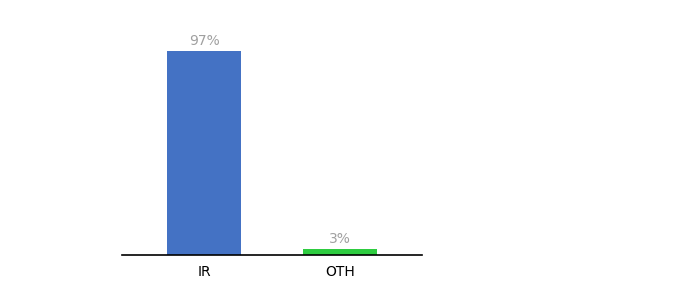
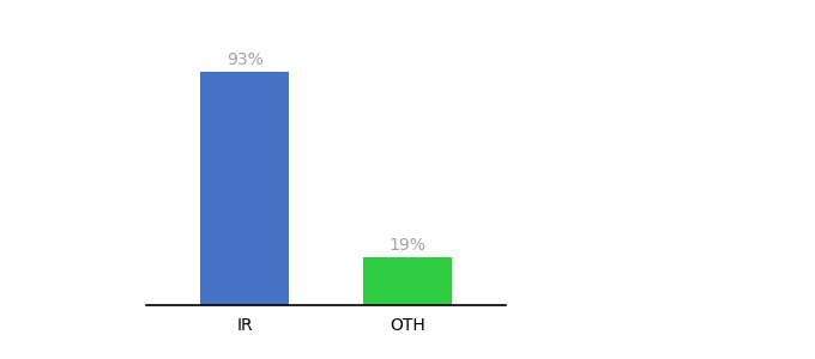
IR: 97% -> 93%
OTH: 3% -> 19%
